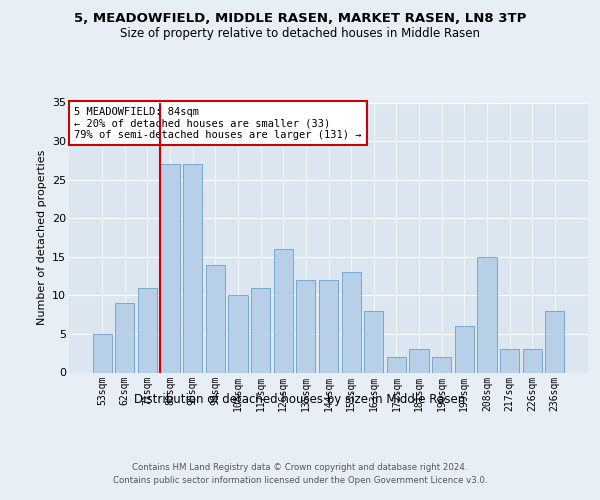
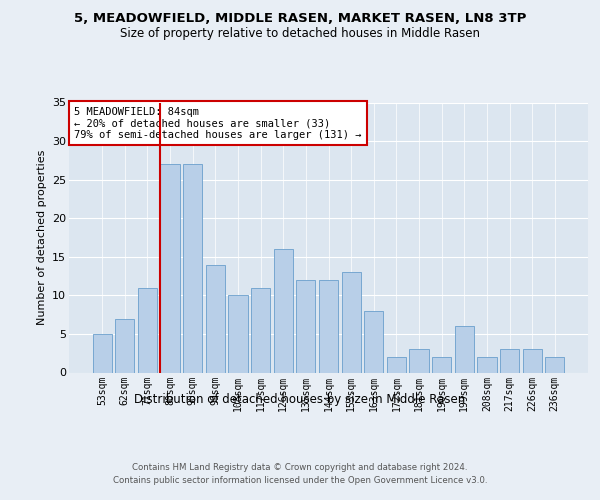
62sqm: 9 -> 7
208sqm: 15 -> 2
236sqm: 8 -> 2
